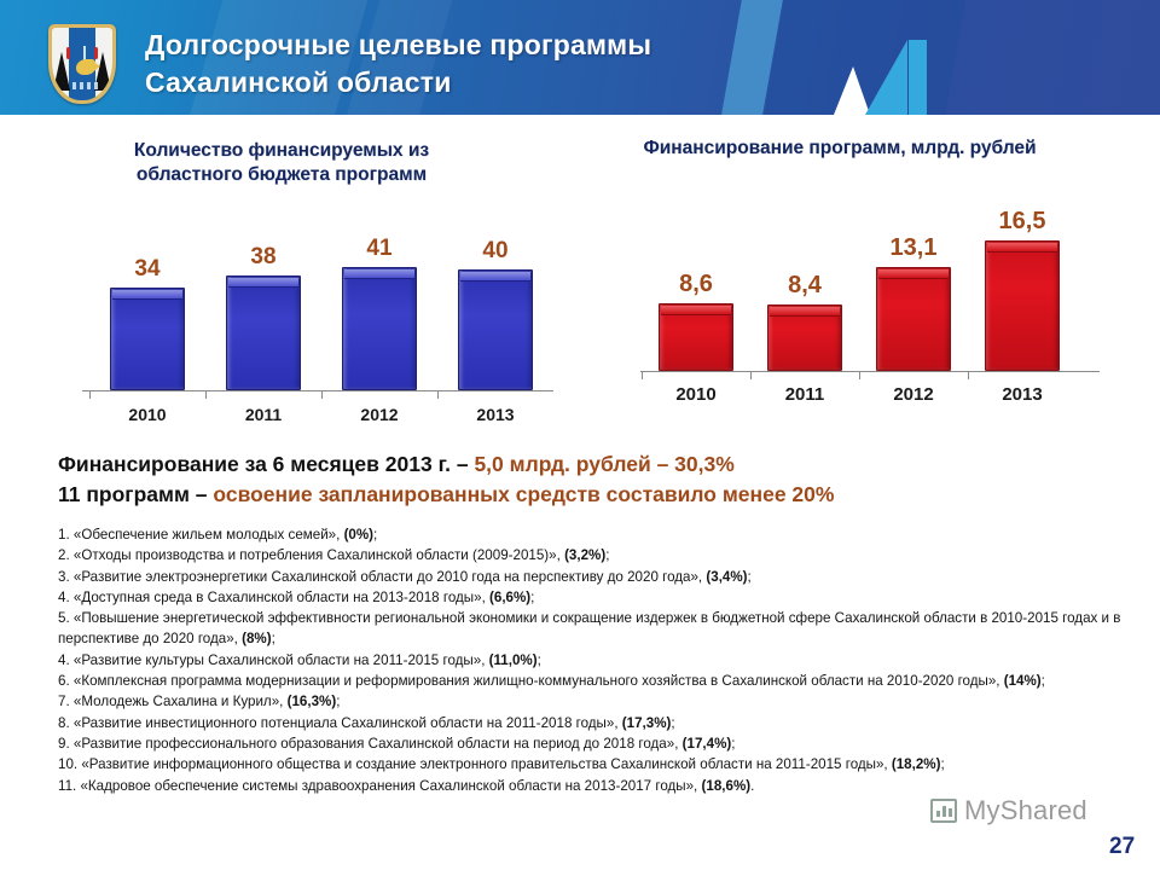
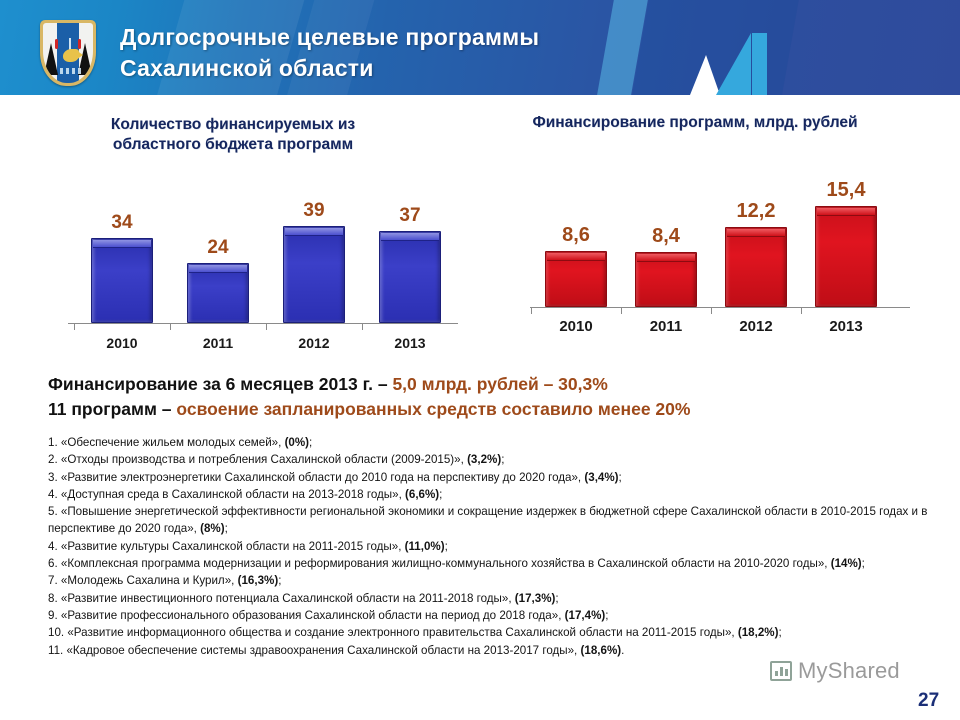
Количество финансируемых из областного бюджета программ/2011: 38 -> 24
Количество финансируемых из областного бюджета программ/2012: 41 -> 39
Количество финансируемых из областного бюджета программ/2013: 40 -> 37
Финансирование программ, млрд. рублей/2012: 13,1 -> 12,2
Финансирование программ, млрд. рублей/2013: 16,5 -> 15,4
